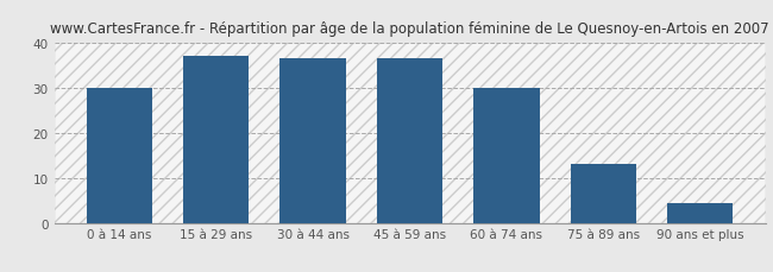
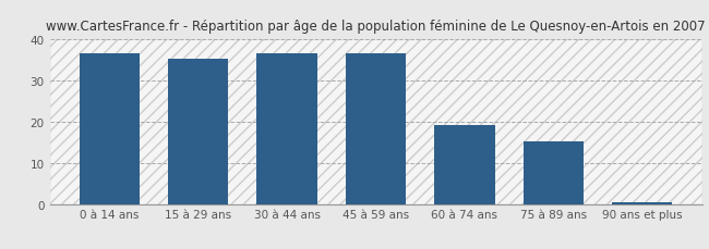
0 à 14 ans: 30.0 -> 36.5
15 à 29 ans: 37.0 -> 35.2
60 à 74 ans: 30.0 -> 19.2
75 à 89 ans: 13.0 -> 15.3
90 ans et plus: 4.5 -> 0.4
